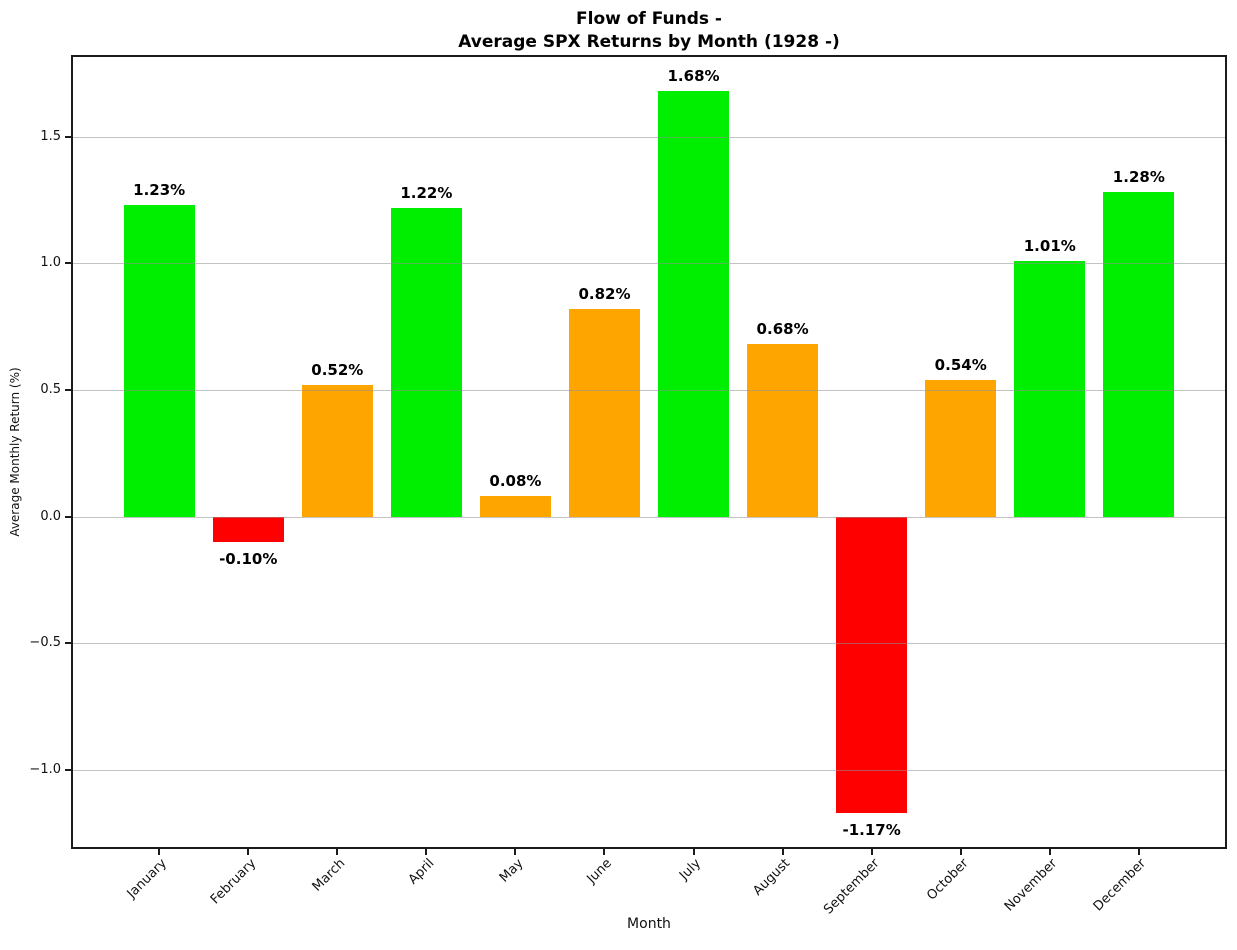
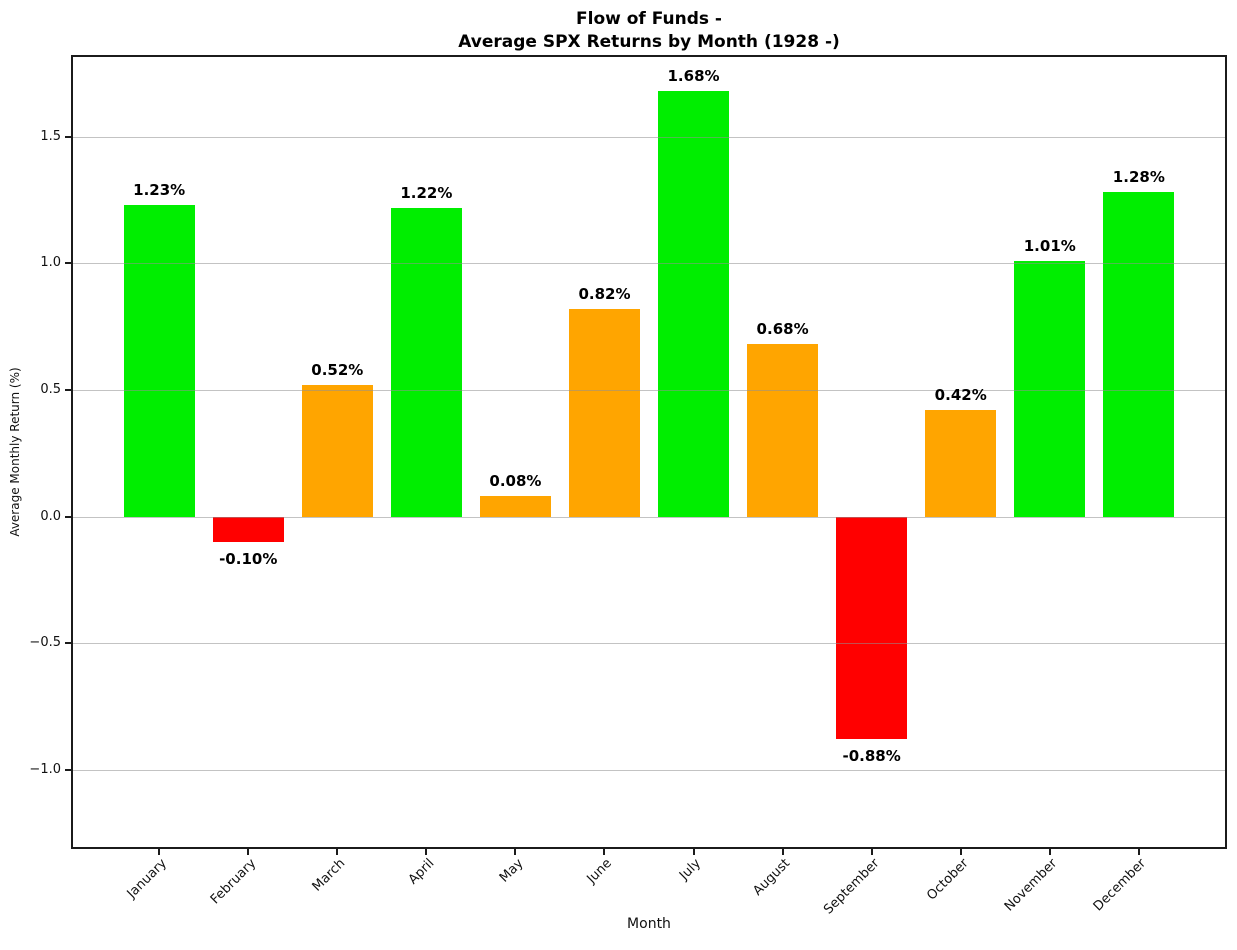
September: -1.17% -> -0.88%
October: 0.54% -> 0.42%
